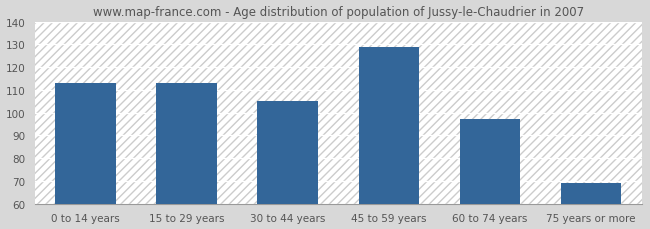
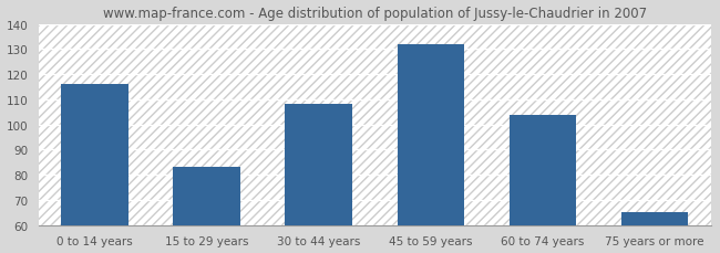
0 to 14 years: 113 -> 116
15 to 29 years: 113 -> 83
30 to 44 years: 105 -> 108
45 to 59 years: 129 -> 132
60 to 74 years: 97 -> 104
75 years or more: 69 -> 65
